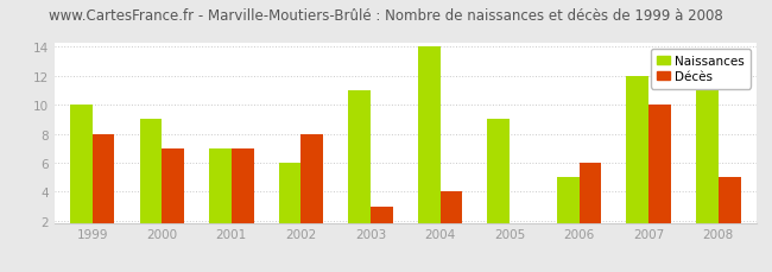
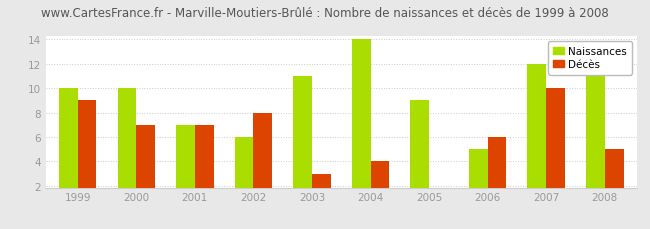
Décès/1999: 8 -> 9
Naissances/2000: 9 -> 10
